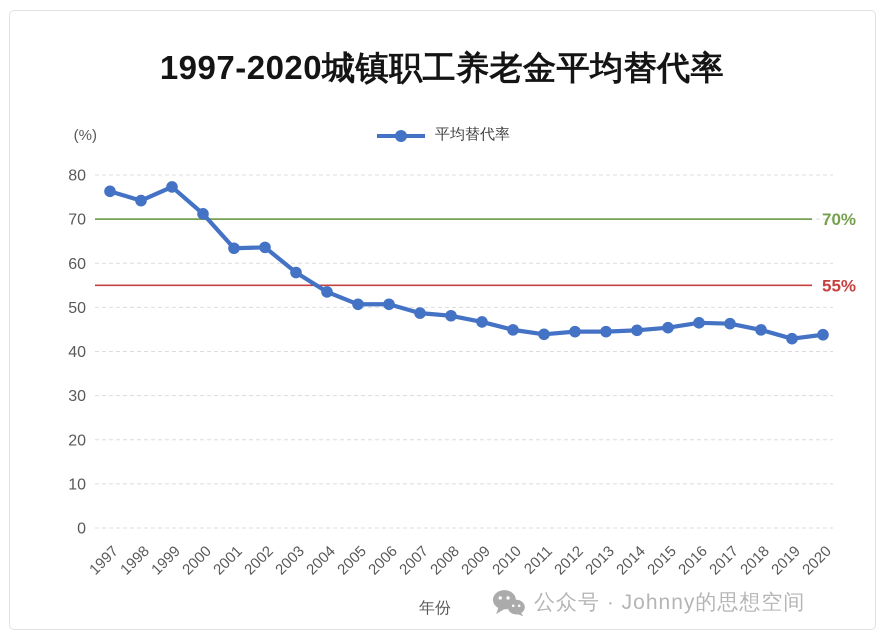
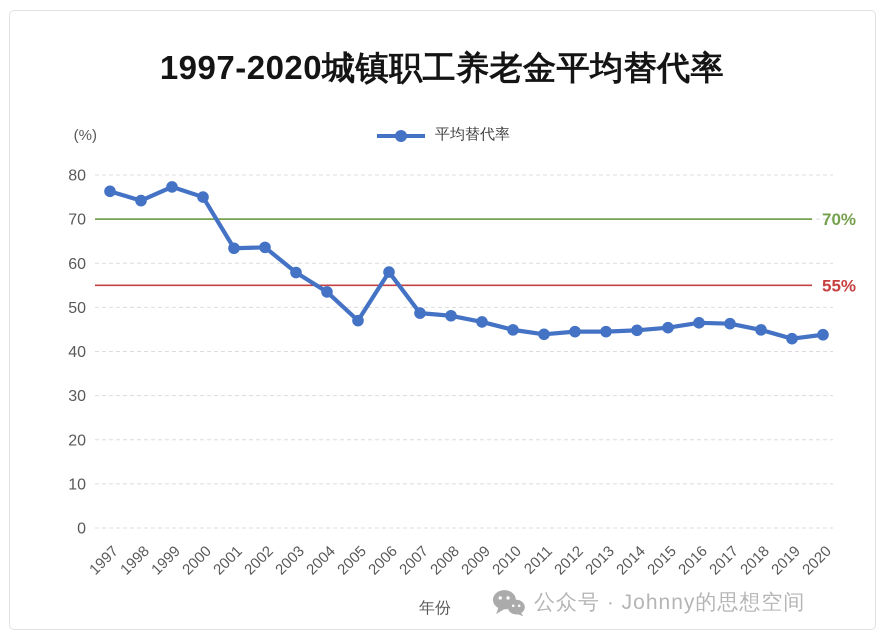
2000: 71 -> 75
2005: 51 -> 47
2006: 51 -> 58
